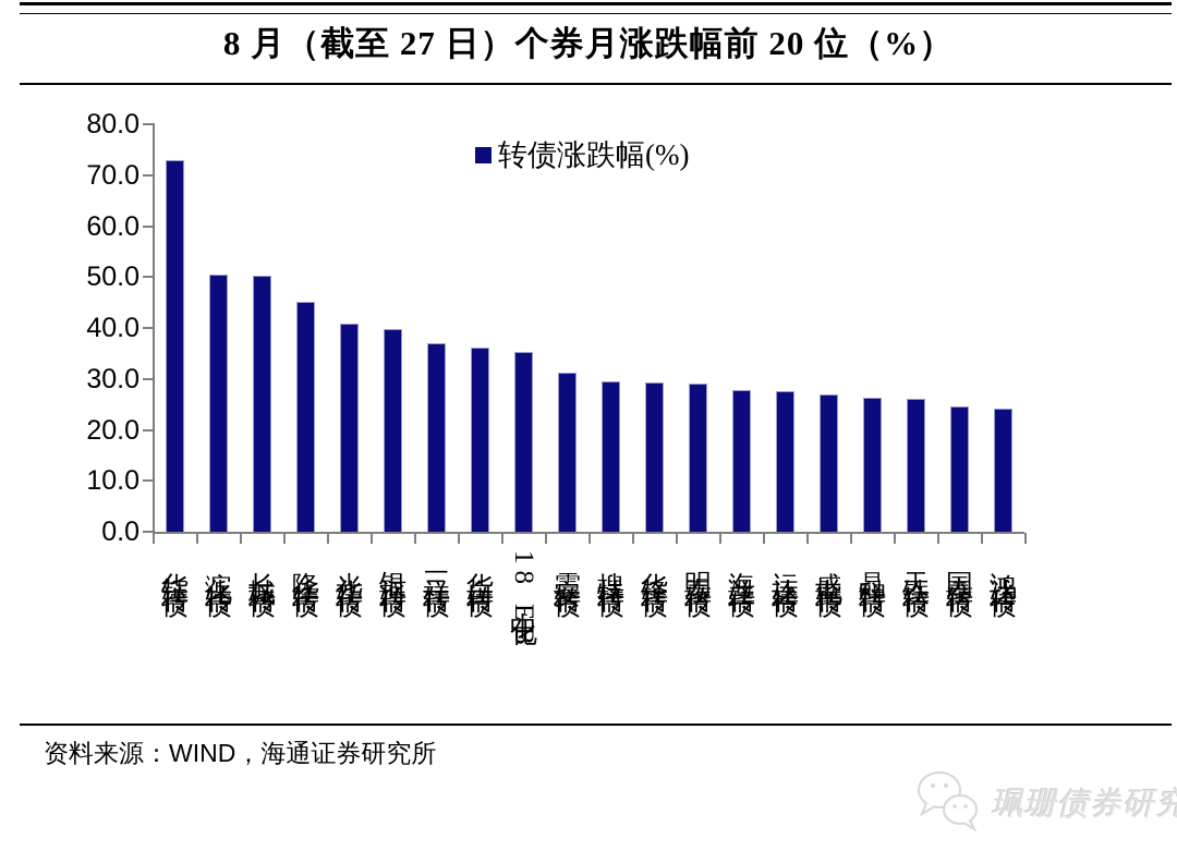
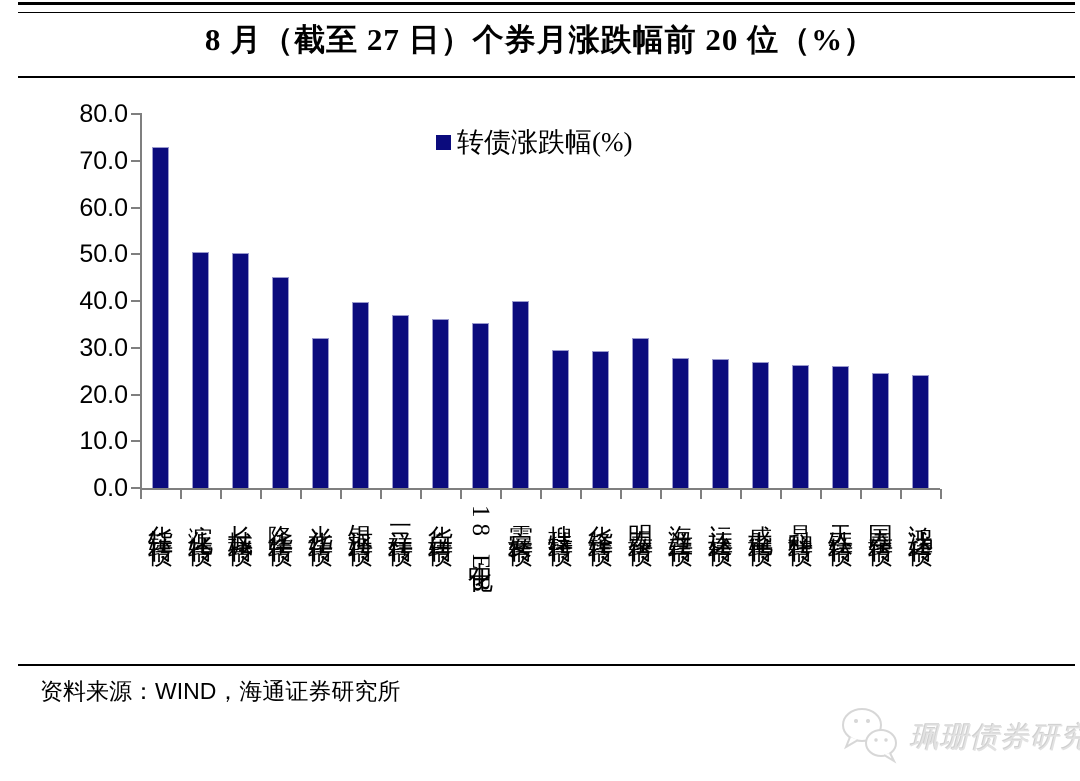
光华转债: 41 -> 32
震安转债: 31 -> 40
明泰转债: 29 -> 32
